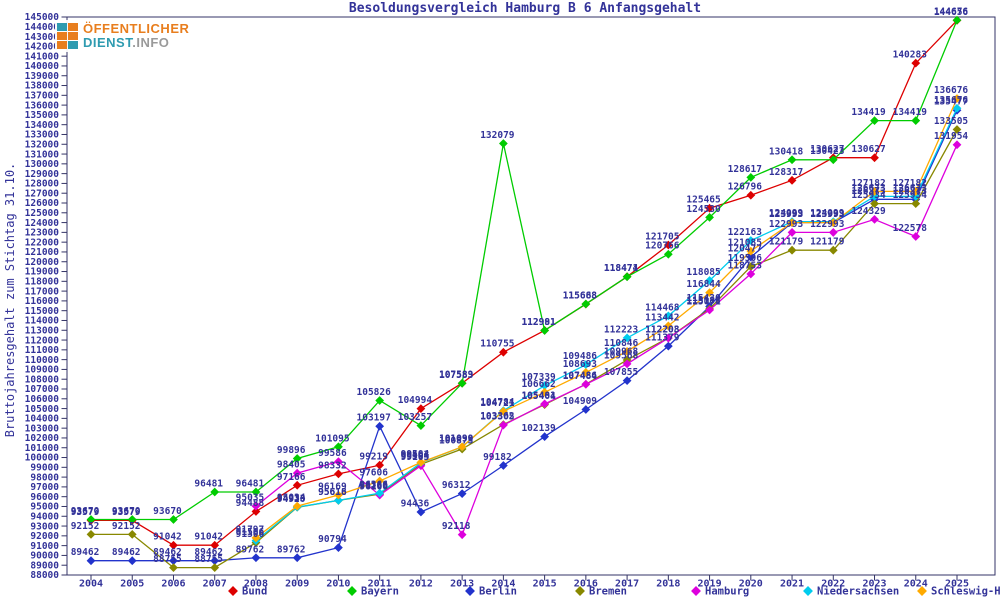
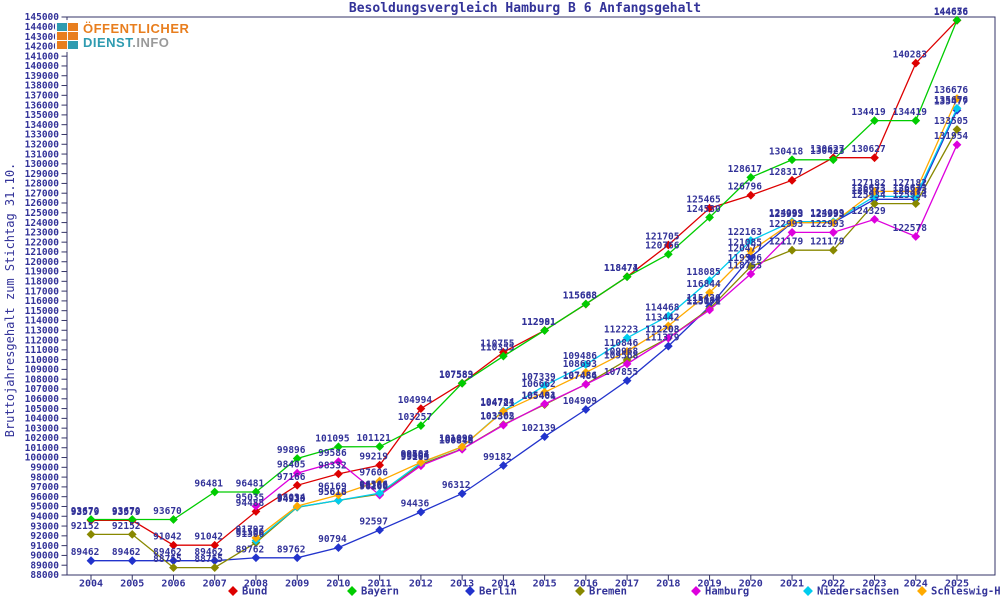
Bayern/2011: 105826 -> 101121
Berlin/2011: 103197 -> 92597
Hamburg/2013: 92118 -> 100846
Bayern/2014: 132079 -> 110355
